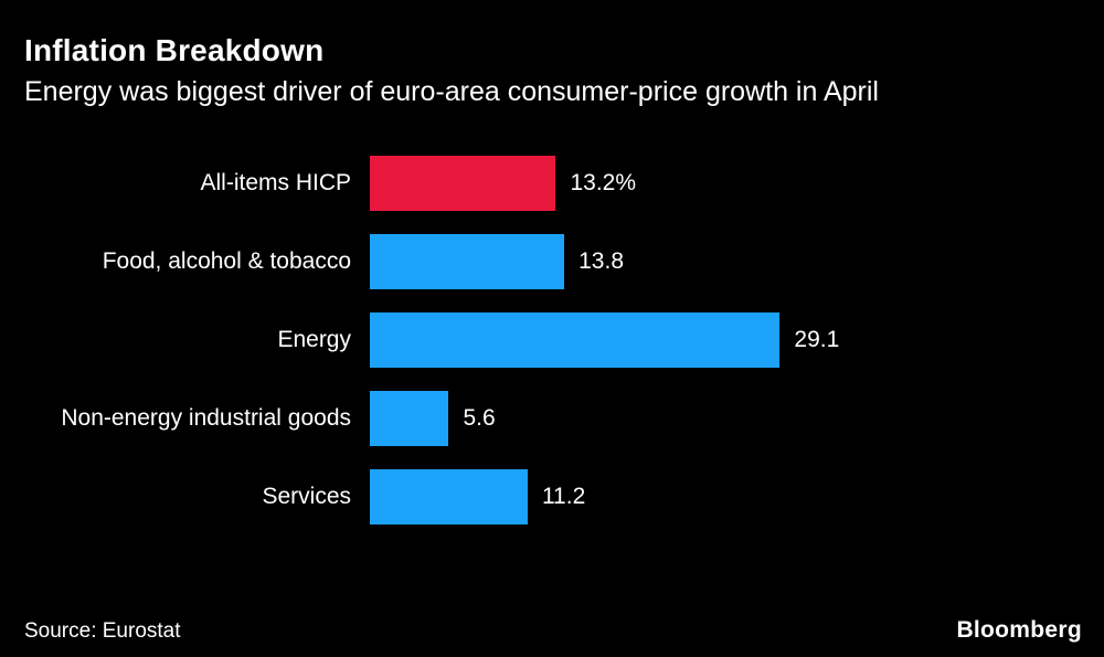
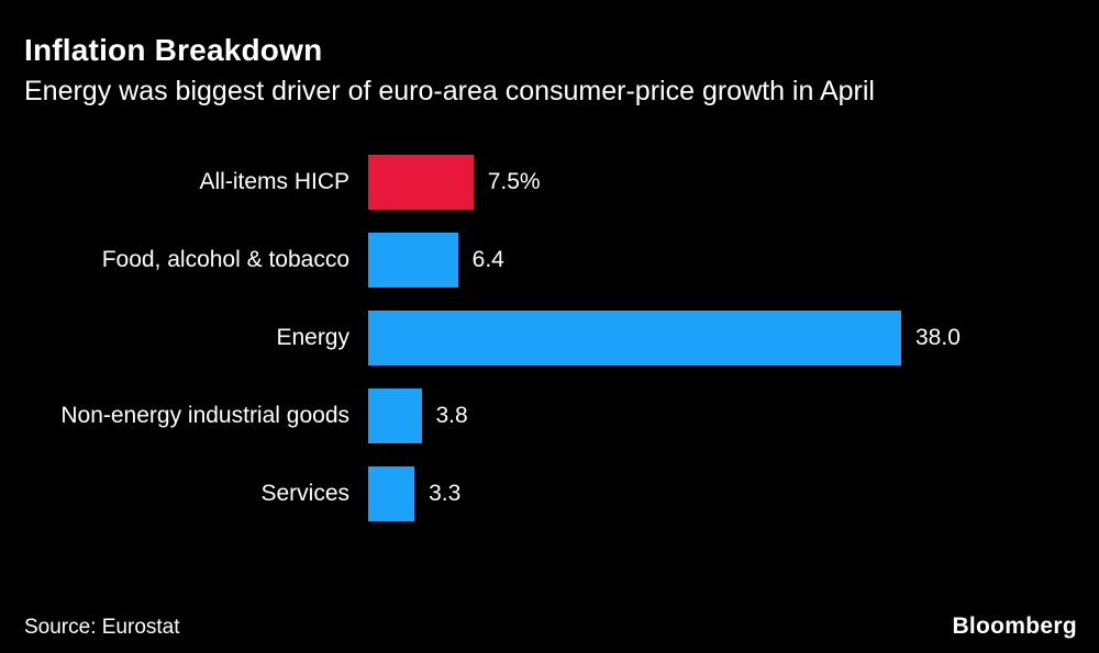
All-items HICP: 13.2% -> 7.5%
Food, alcohol & tobacco: 13.8 -> 6.4
Energy: 29.1 -> 38.0
Non-energy industrial goods: 5.6 -> 3.8
Services: 11.2 -> 3.3
